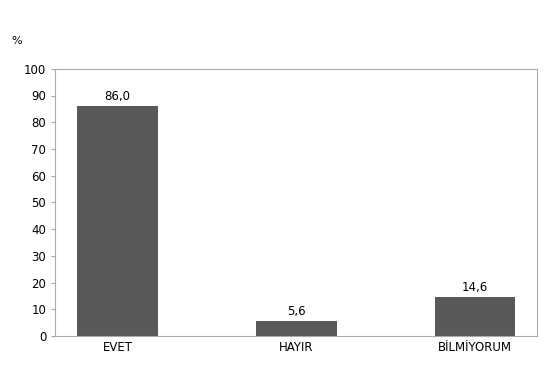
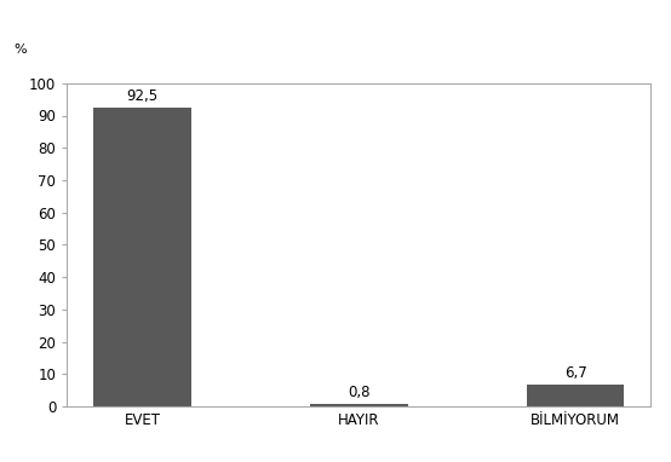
EVET: 86,0 -> 92,5
HAYIR: 5,6 -> 0,8
BİLMİYORUM: 14,6 -> 6,7
